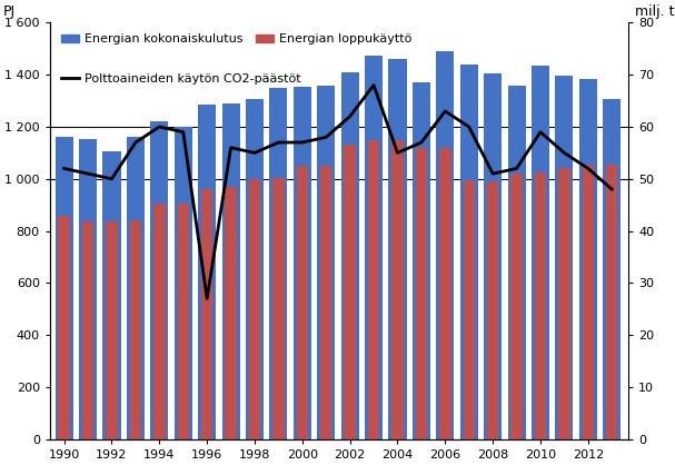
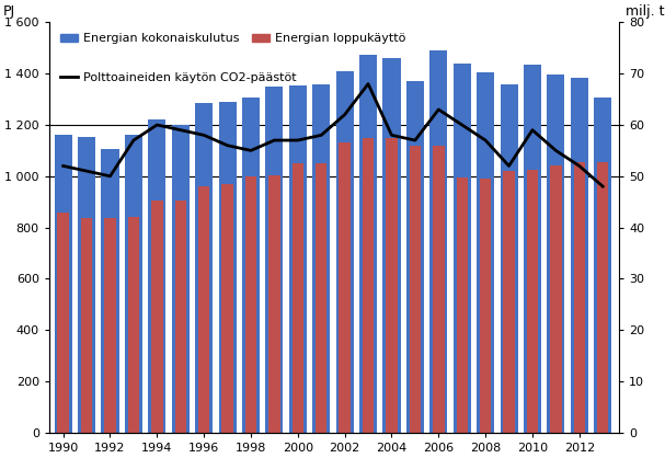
Polttoaineiden käytön CO2-päästöt/1996: 27 -> 58
Polttoaineiden käytön CO2-päästöt/2004: 55 -> 58
Polttoaineiden käytön CO2-päästöt/2008: 51 -> 57
